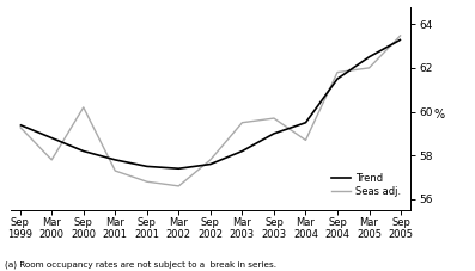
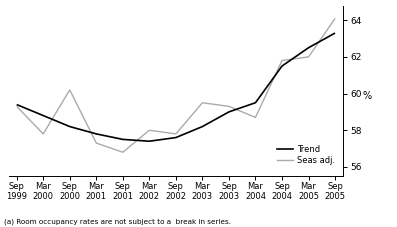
Seas adj./Mar 2002: 56.6 -> 58.0
Seas adj./Sep 2003: 59.7 -> 59.3
Seas adj./Sep 2005: 63.5 -> 64.1
